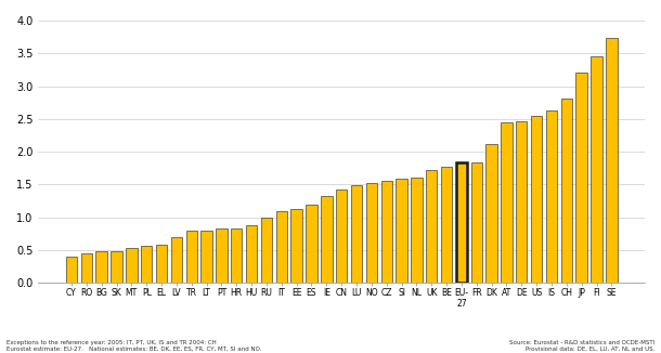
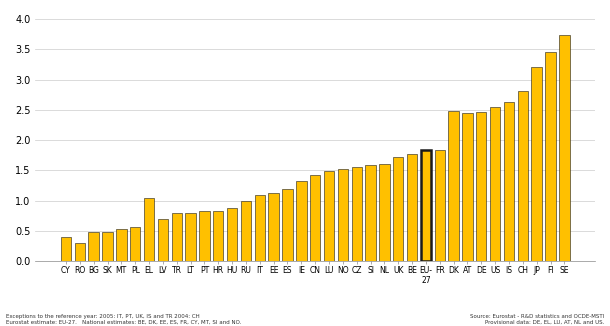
RO: 0.45 -> 0.30
EL: 0.58 -> 1.04
DK: 2.12 -> 2.48
